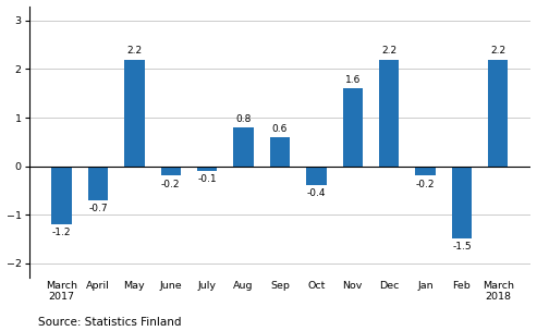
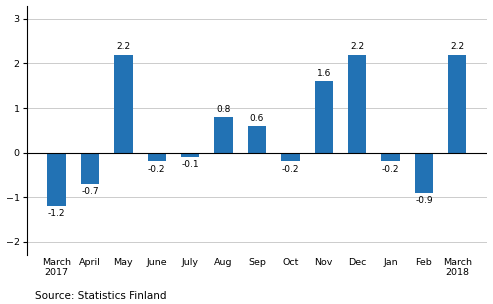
Oct: -0.4 -> -0.2
Feb: -1.5 -> -0.9
